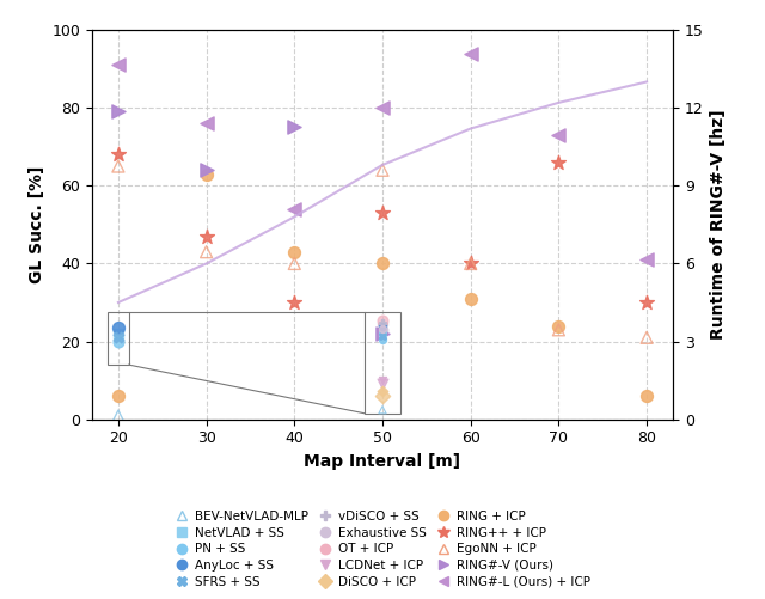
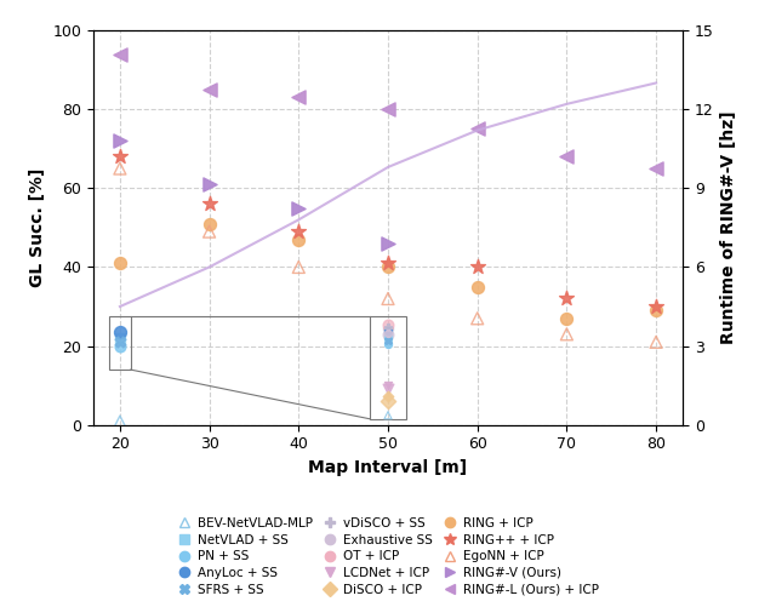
RING + ICP/20: 6 -> 41
RING#-V (Ours)/20: 79 -> 72
RING#-L (Ours) + ICP/20: 91 -> 94
RING + ICP/30: 63 -> 51
RING++ + ICP/30: 47 -> 56
EgoNN + ICP/30: 43 -> 49
RING#-V (Ours)/30: 64 -> 61
RING#-L (Ours) + ICP/30: 76 -> 85
RING + ICP/40: 43 -> 47
RING++ + ICP/40: 30 -> 49
RING#-V (Ours)/40: 75 -> 55
RING#-L (Ours) + ICP/40: 54 -> 83
RING++ + ICP/50: 53 -> 41
EgoNN + ICP/50: 64 -> 32
RING#-V (Ours)/50: 22 -> 46
RING + ICP/60: 31 -> 35
EgoNN + ICP/60: 40 -> 27
RING#-L (Ours) + ICP/60: 94 -> 75
RING + ICP/70: 24 -> 27
RING++ + ICP/70: 66 -> 32
RING#-L (Ours) + ICP/70: 73 -> 68
RING + ICP/80: 6 -> 29
RING#-L (Ours) + ICP/80: 41 -> 65
